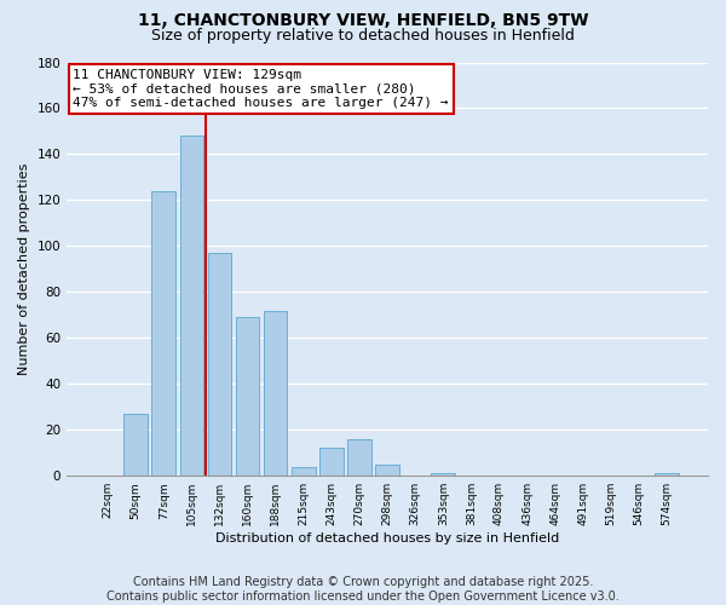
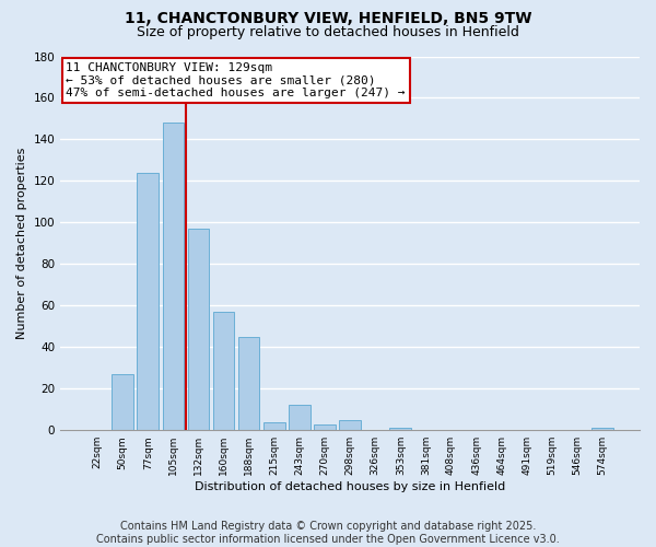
160sqm: 69 -> 57
188sqm: 72 -> 45
270sqm: 16 -> 3
